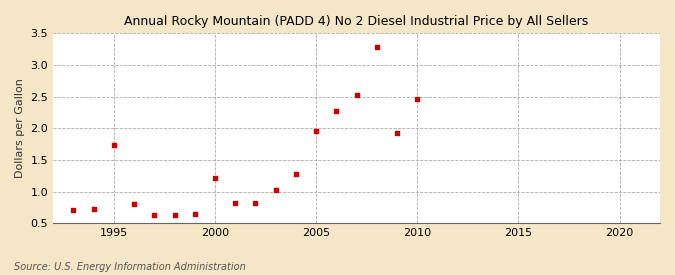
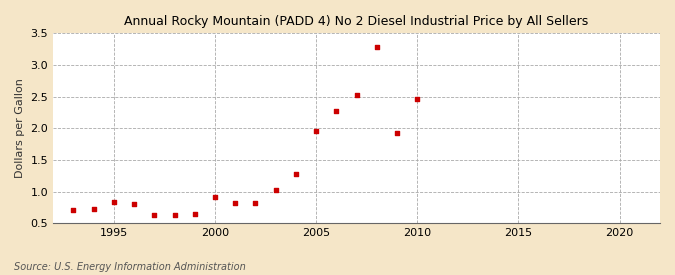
1995: 1.74 -> 0.83
2000: 1.22 -> 0.91
